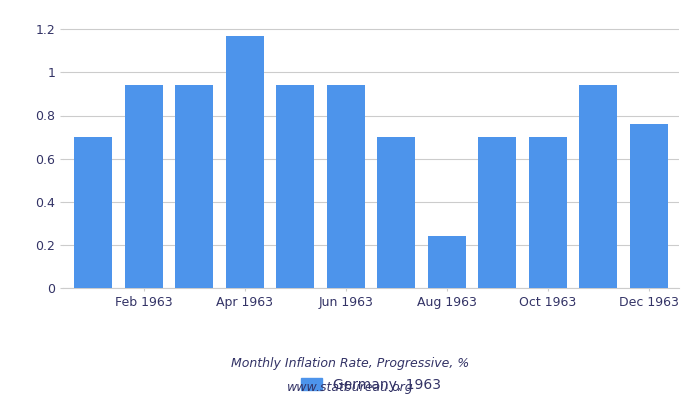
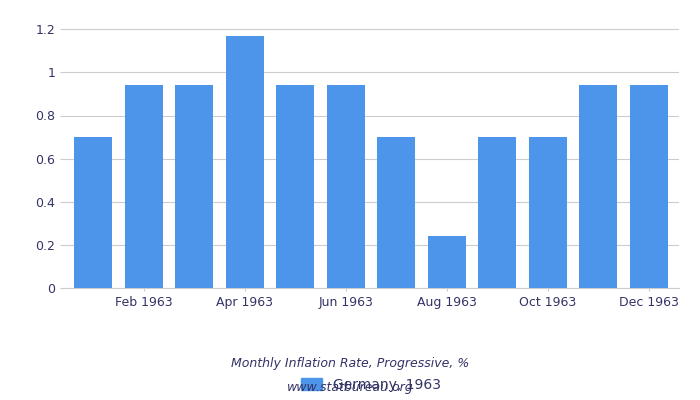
Dec 1963: 0.76 -> 0.94
